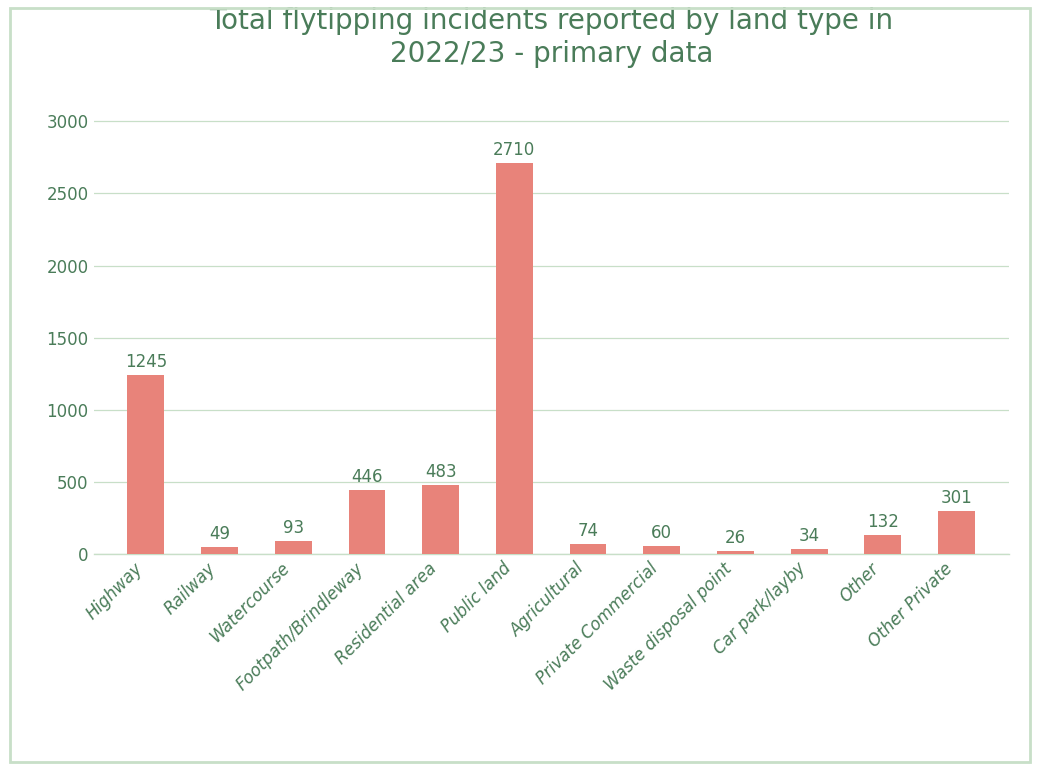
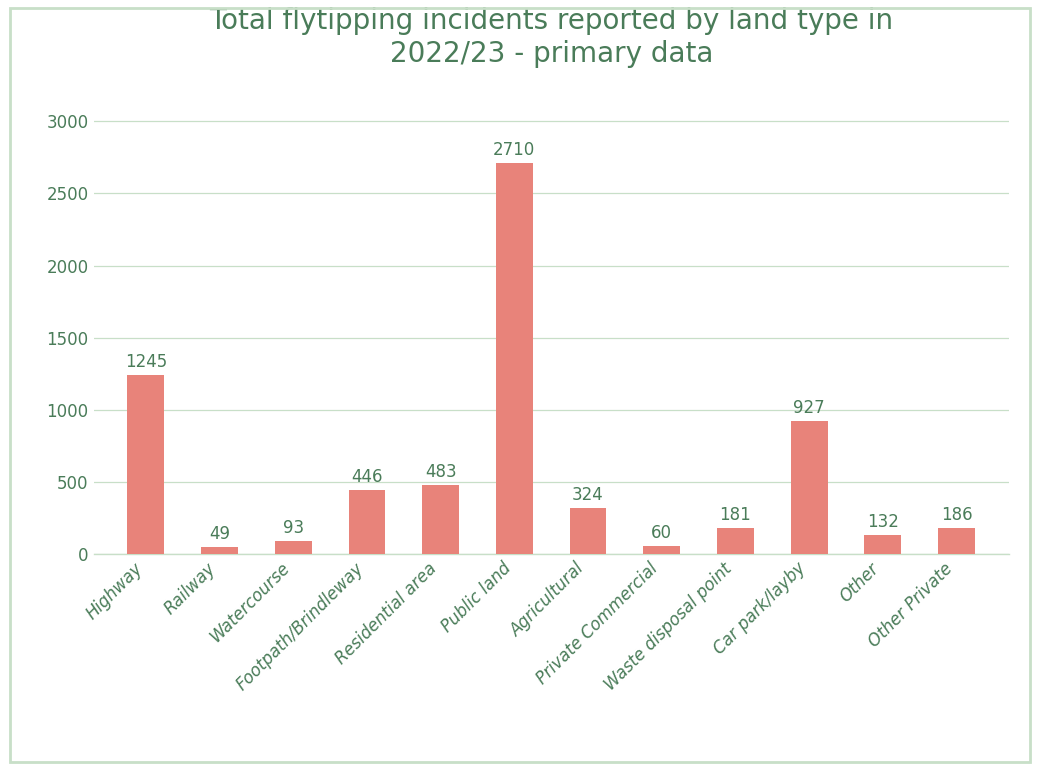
Agricultural: 74 -> 324
Waste disposal point: 26 -> 181
Car park/layby: 34 -> 927
Other Private: 301 -> 186
